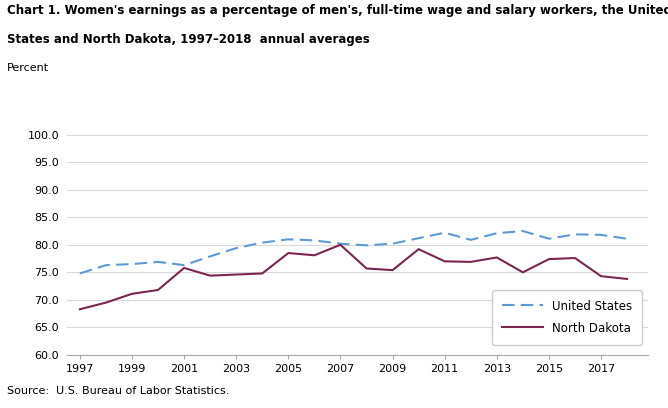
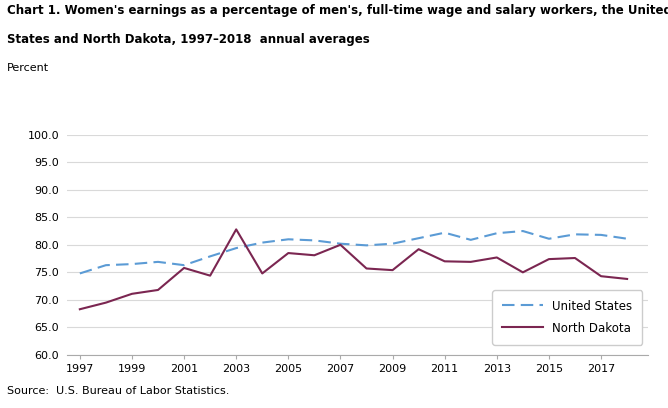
North Dakota/2003: 74.6 -> 82.8
